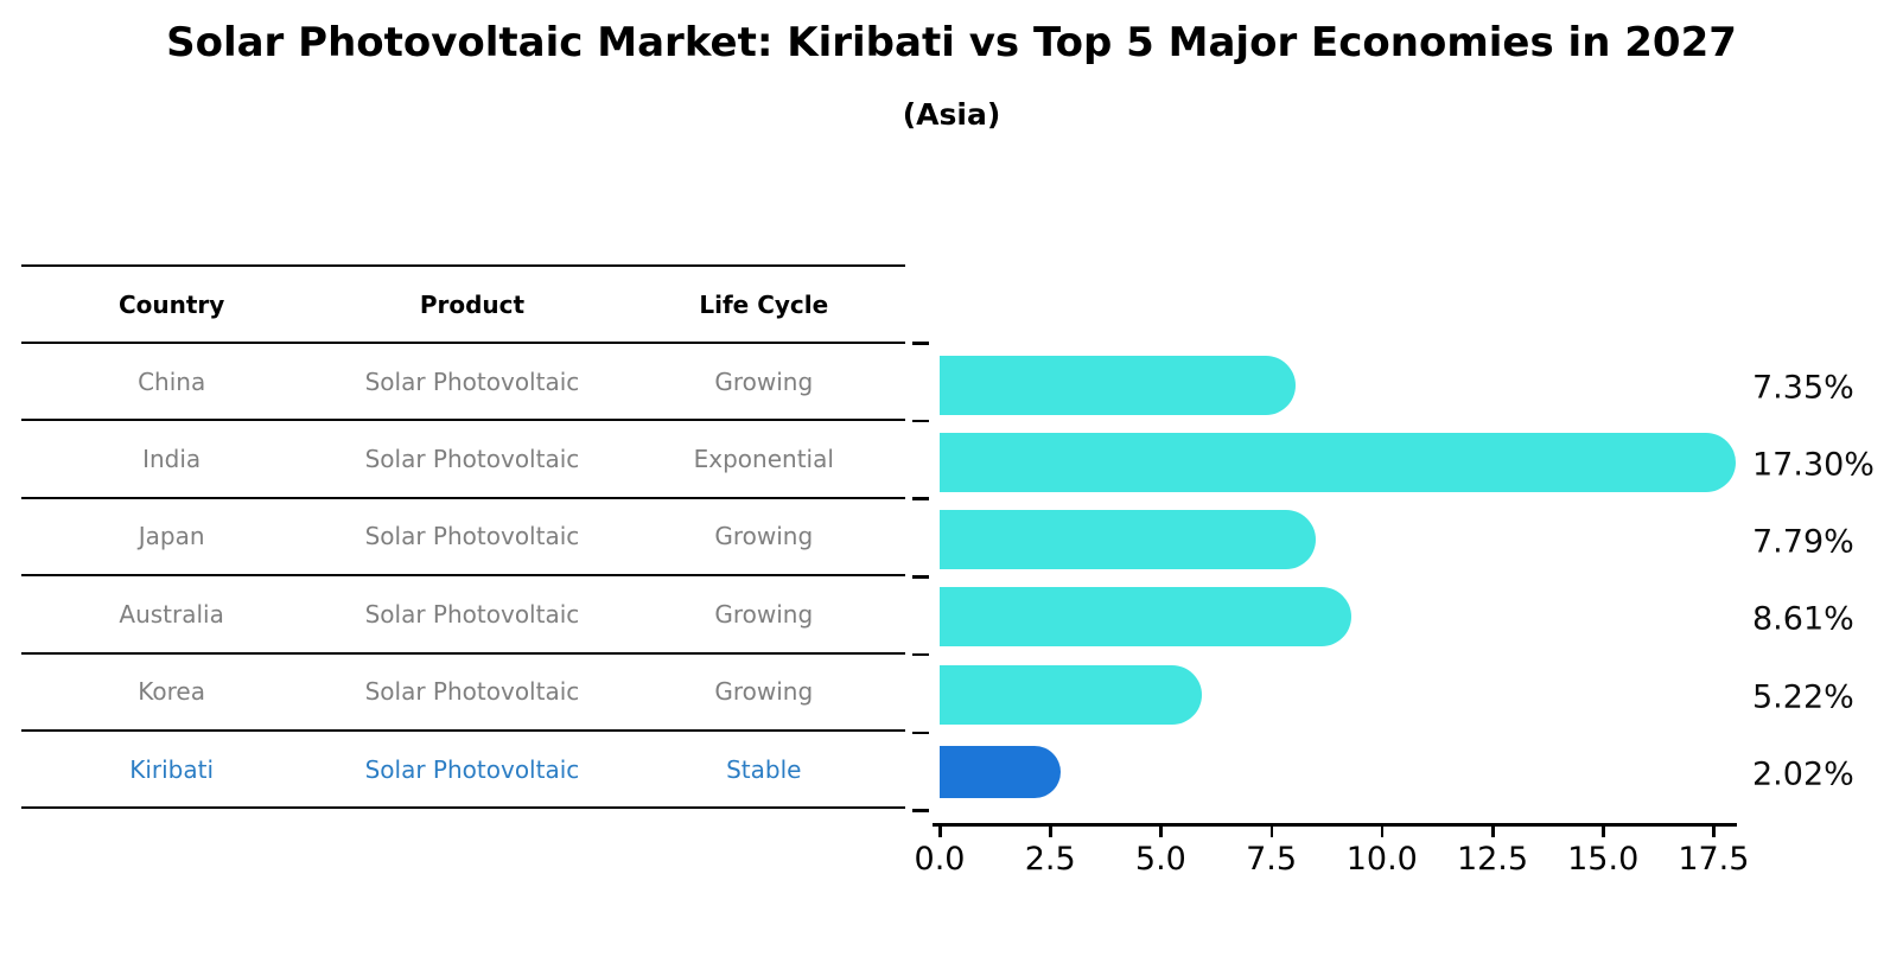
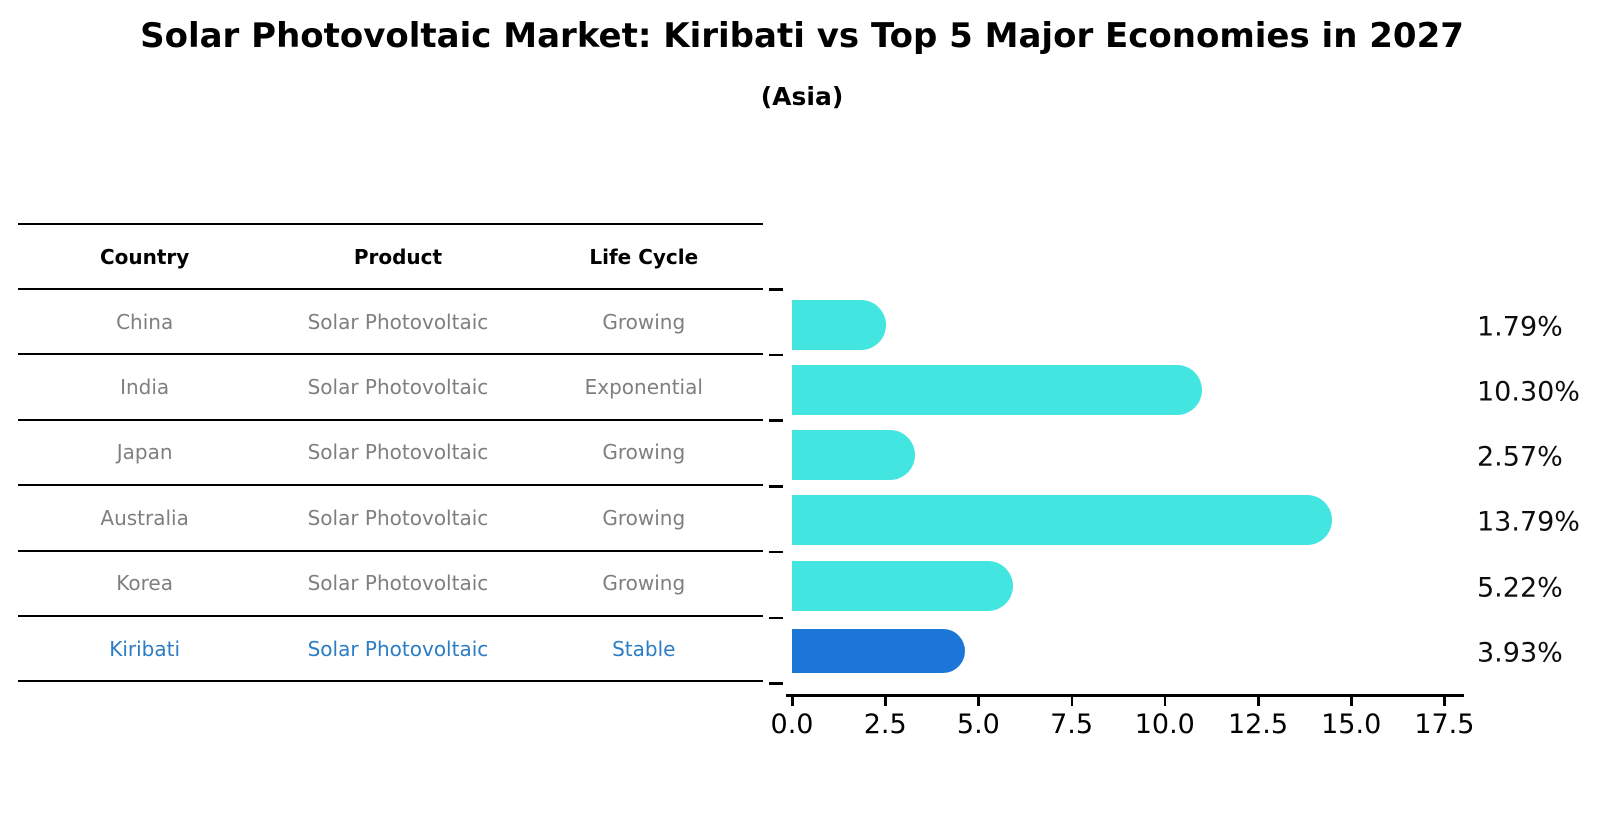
China: 7.35% -> 1.79%
India: 17.30% -> 10.30%
Japan: 7.79% -> 2.57%
Australia: 8.61% -> 13.79%
Kiribati: 2.02% -> 3.93%
